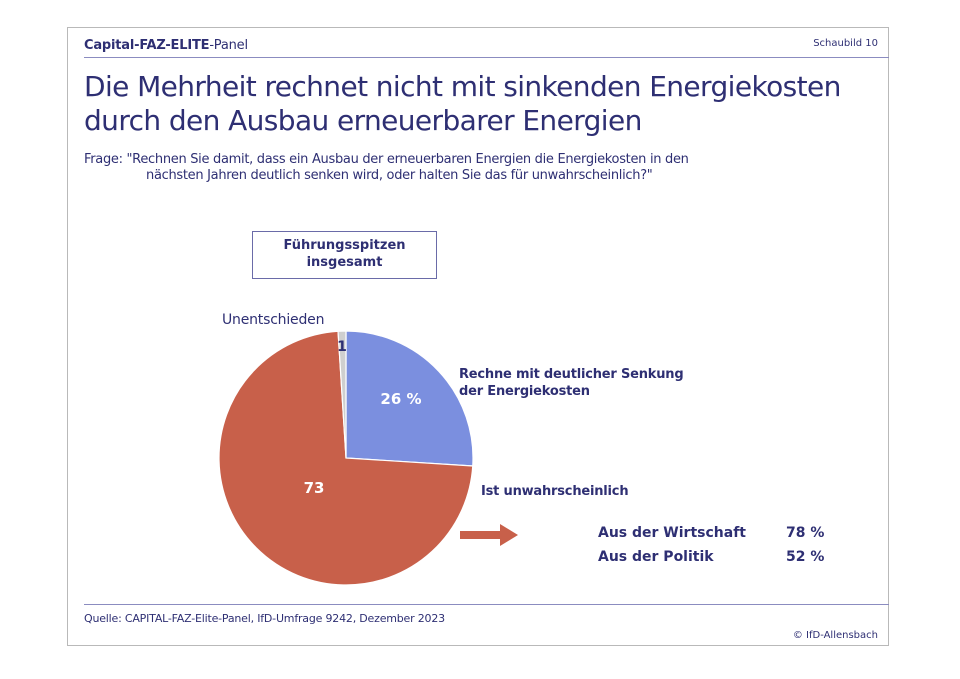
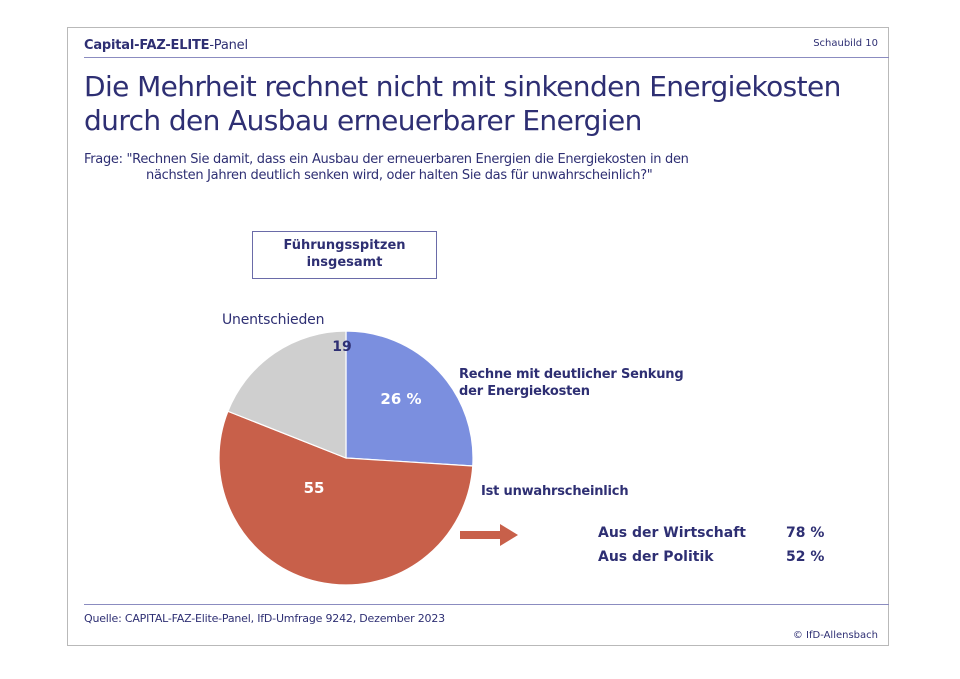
Ist unwahrscheinlich: 73 -> 55
Unentschieden: 1 -> 19
